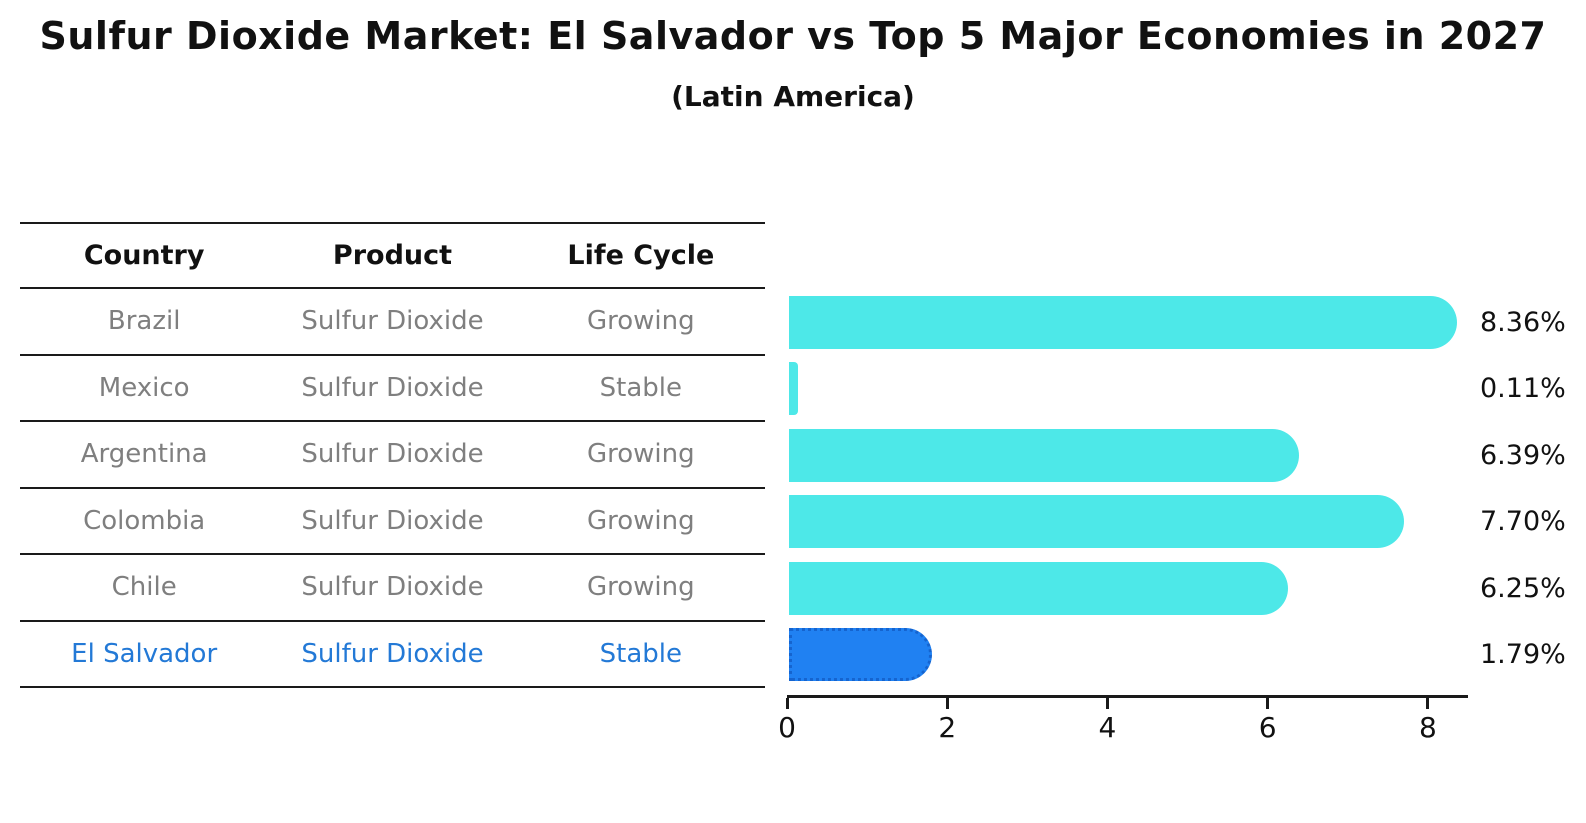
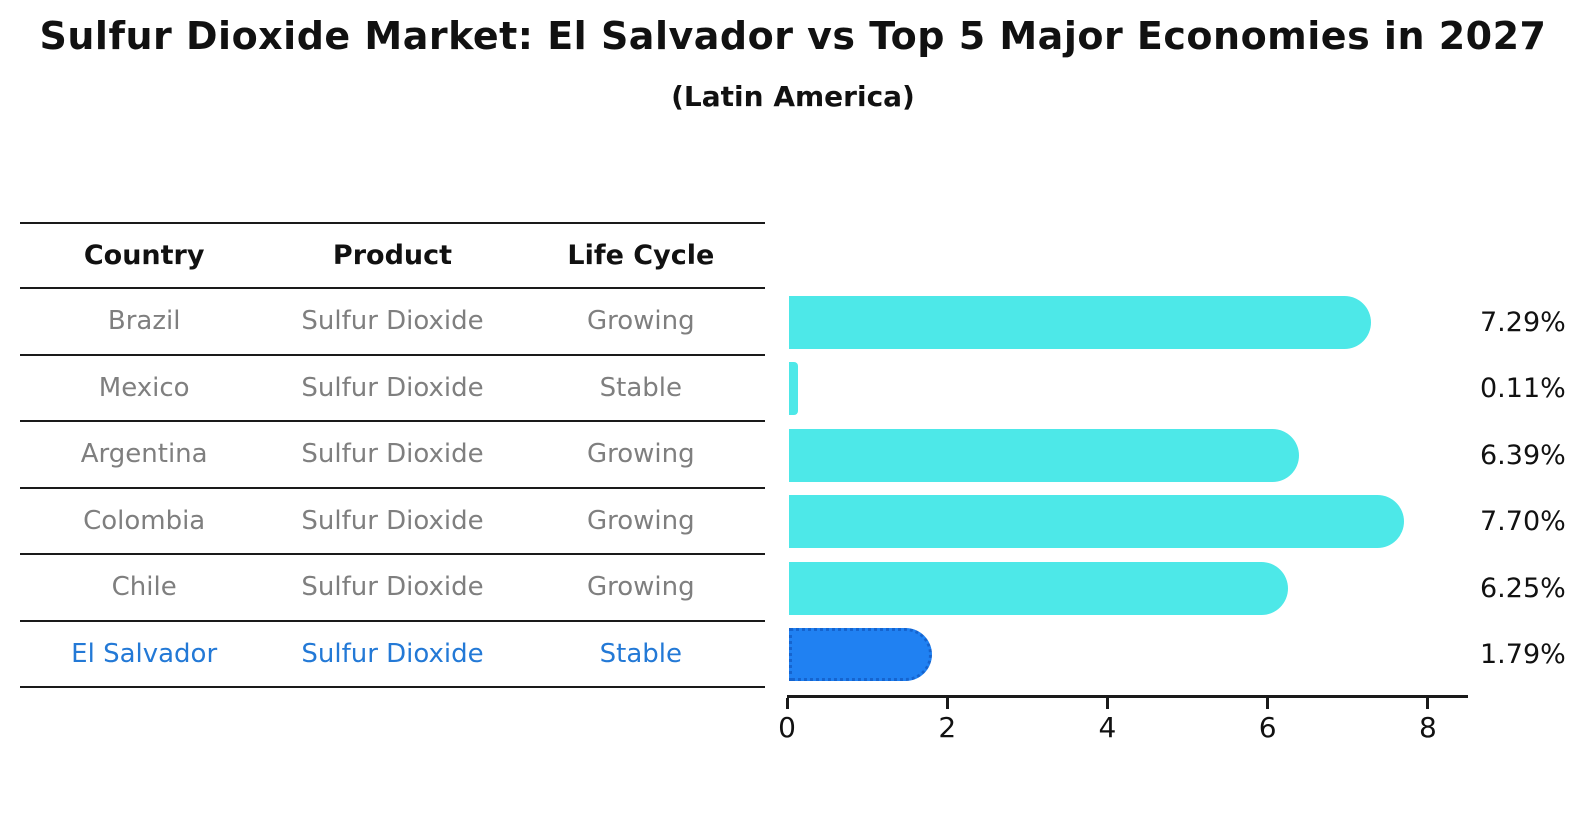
Brazil: 8.36% -> 7.29%
